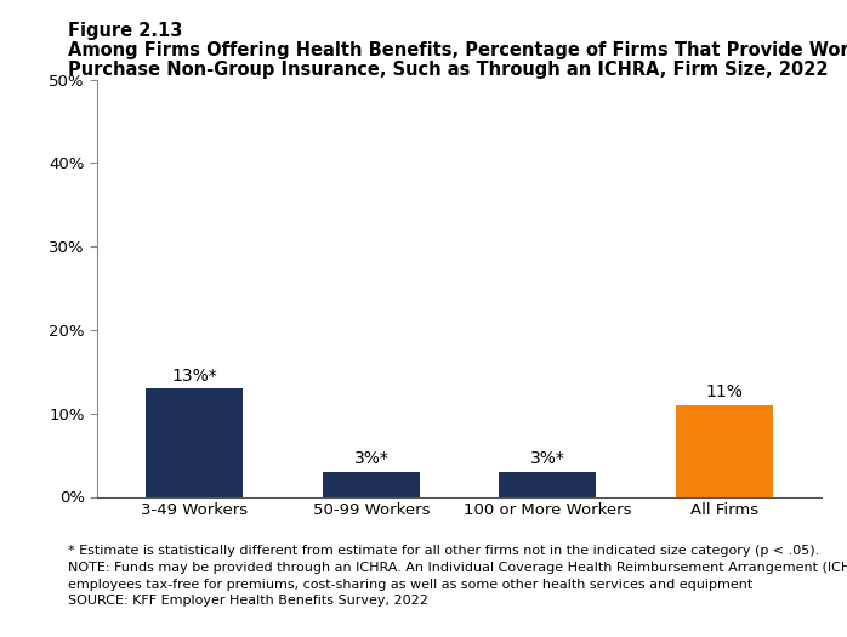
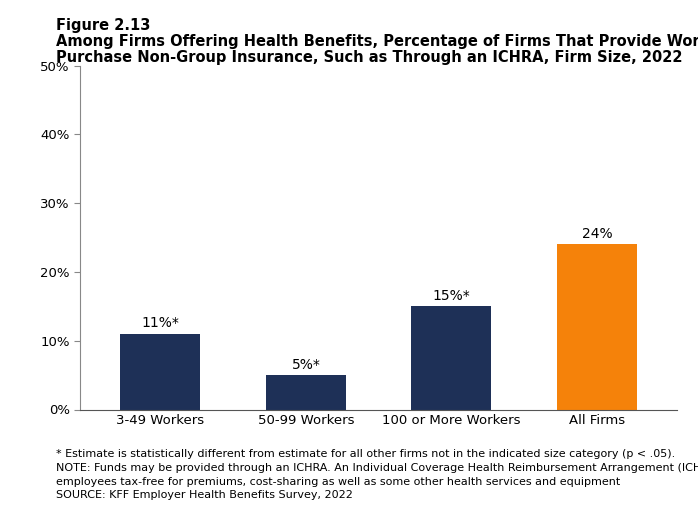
3-49 Workers: 13%* -> 11%*
50-99 Workers: 3%* -> 5%*
100 or More Workers: 3%* -> 15%*
All Firms: 11% -> 24%
